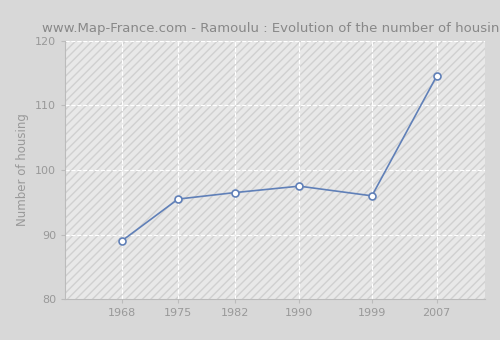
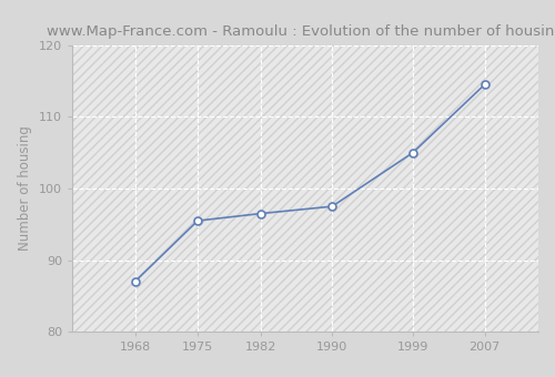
1968: 89.0 -> 87.0
1999: 96.0 -> 105.0
